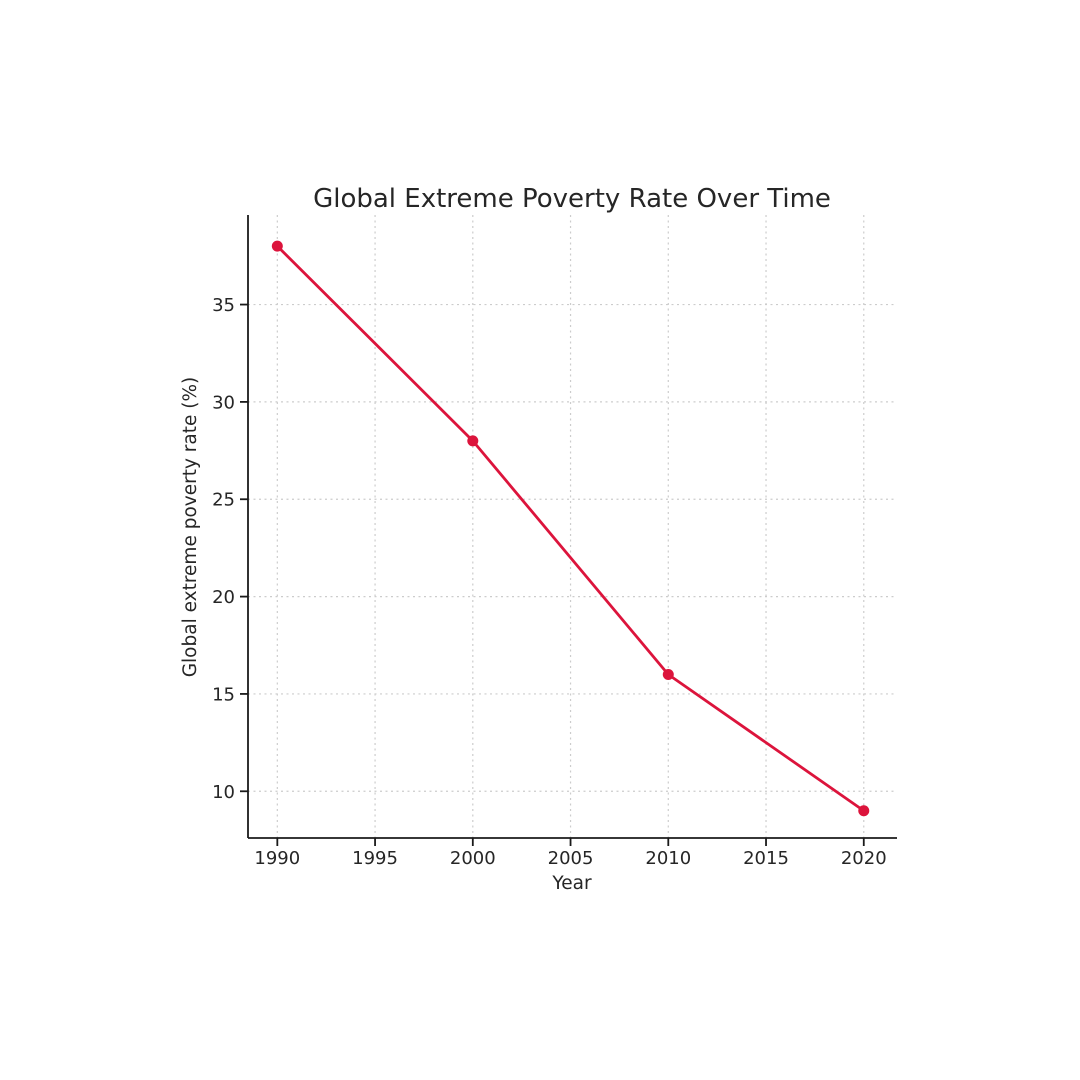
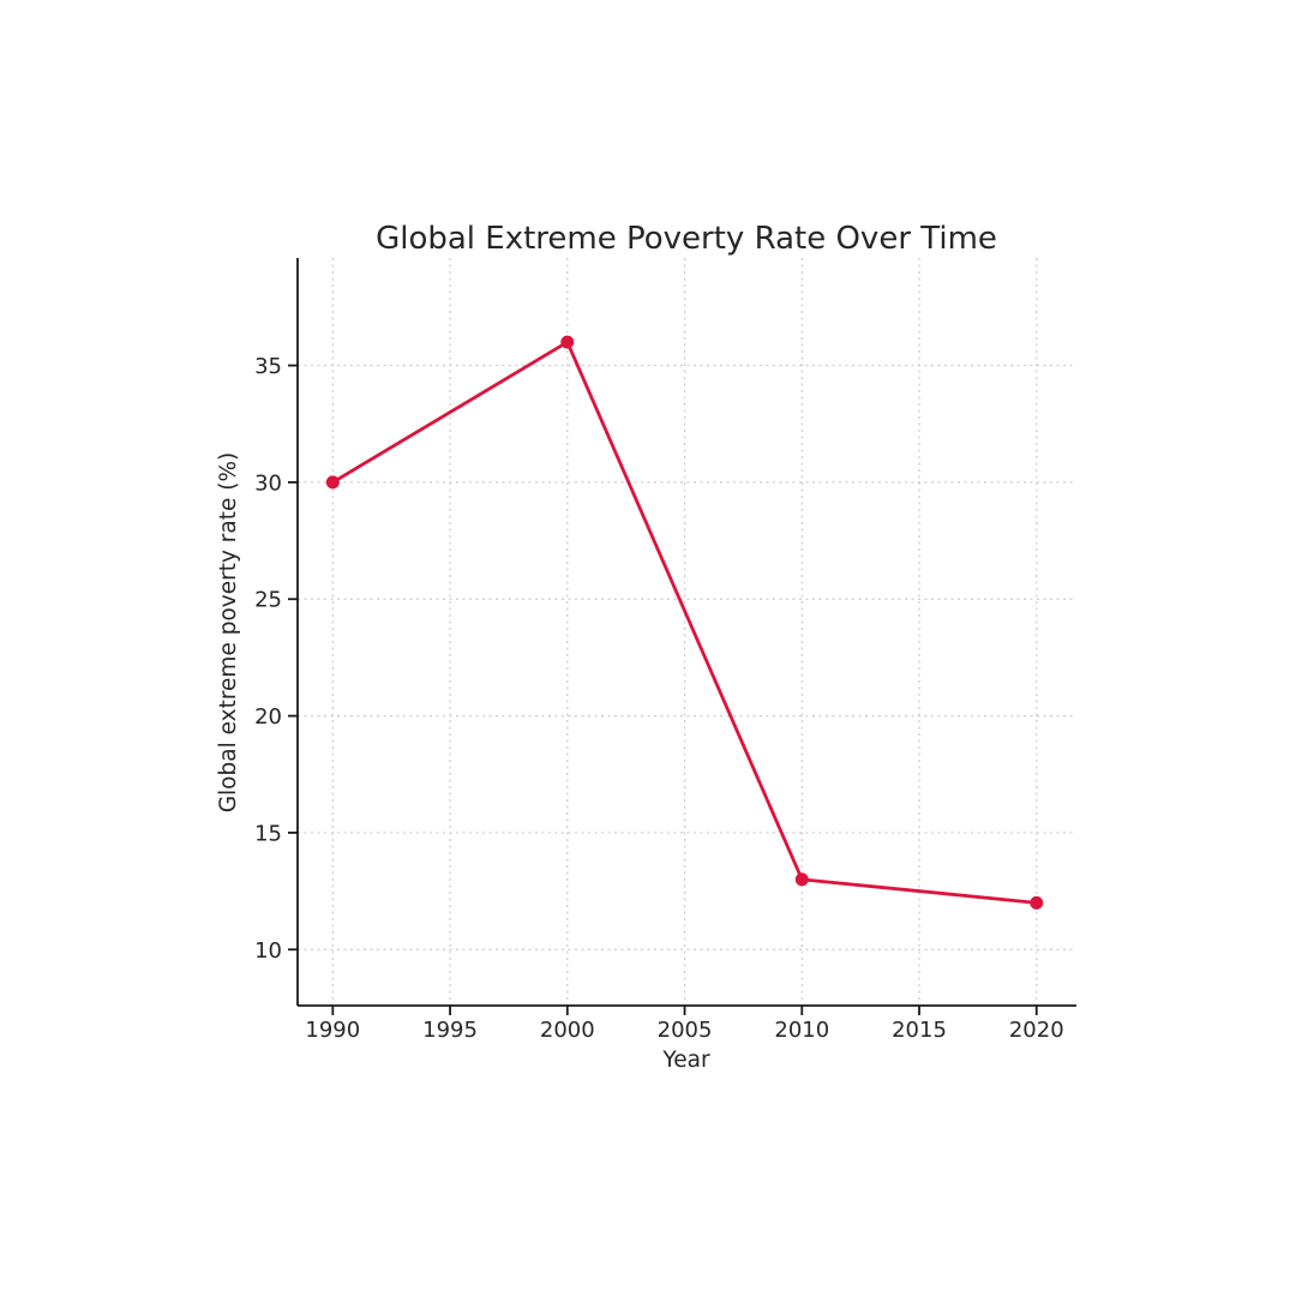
1990: 38 -> 30
2000: 28 -> 36
2010: 16 -> 13
2020: 9 -> 12
